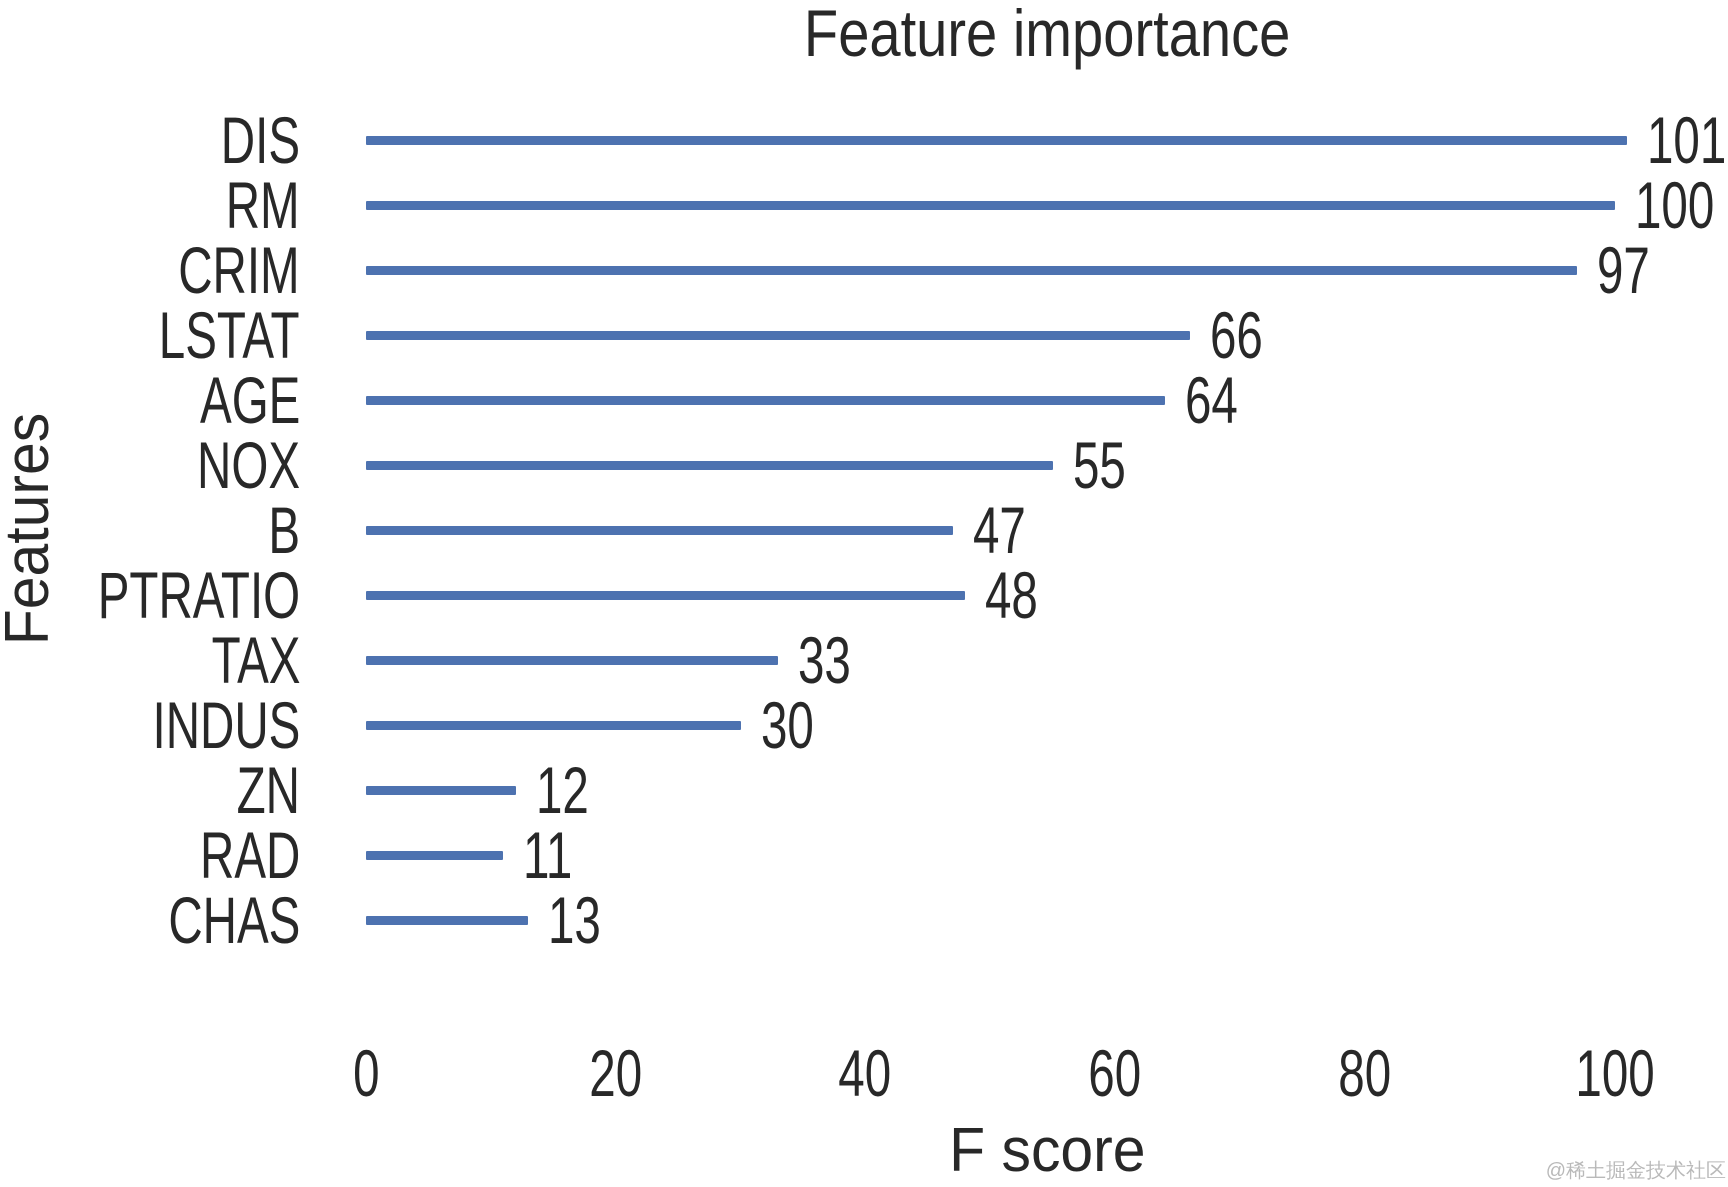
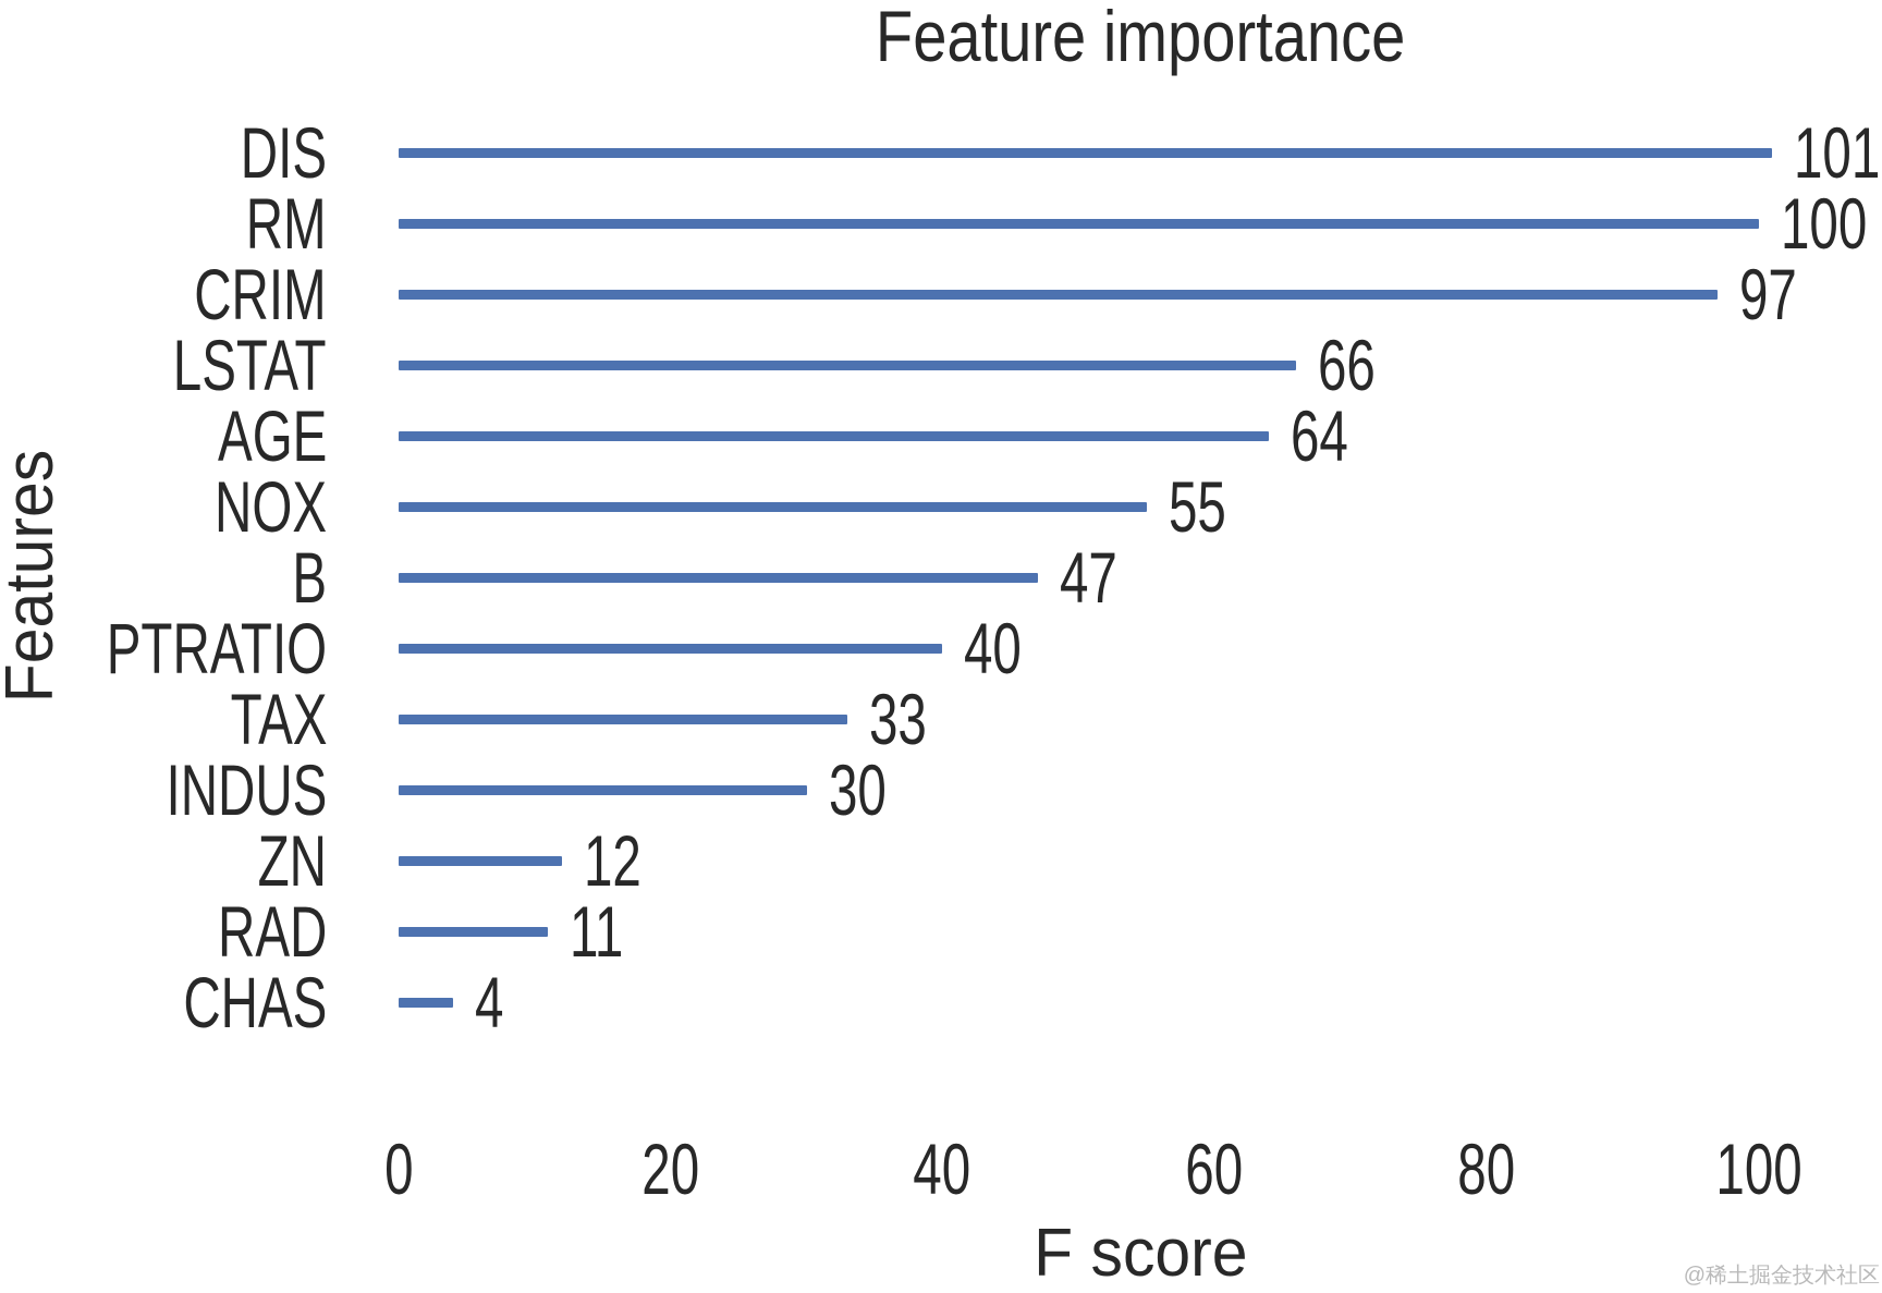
PTRATIO: 48 -> 40
CHAS: 13 -> 4
